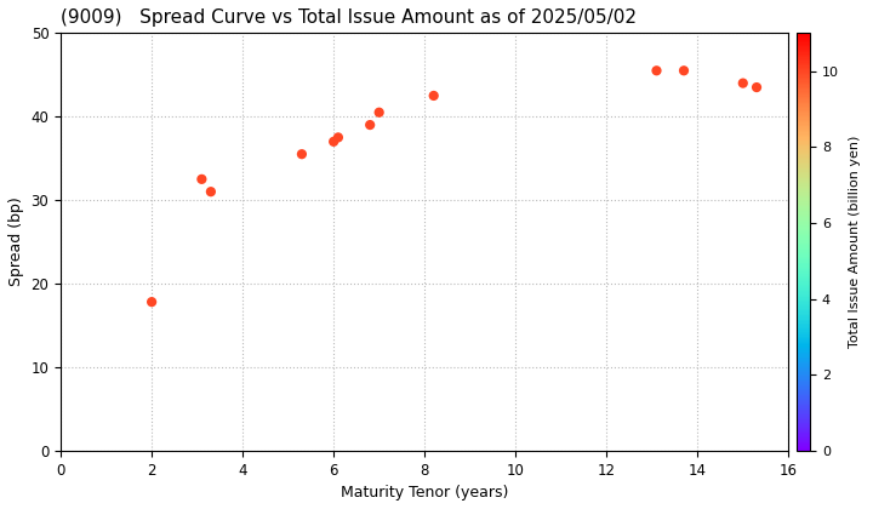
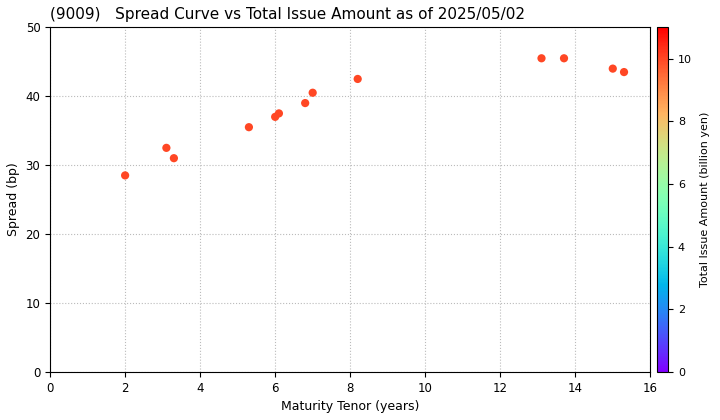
2: 17.8 -> 28.5
